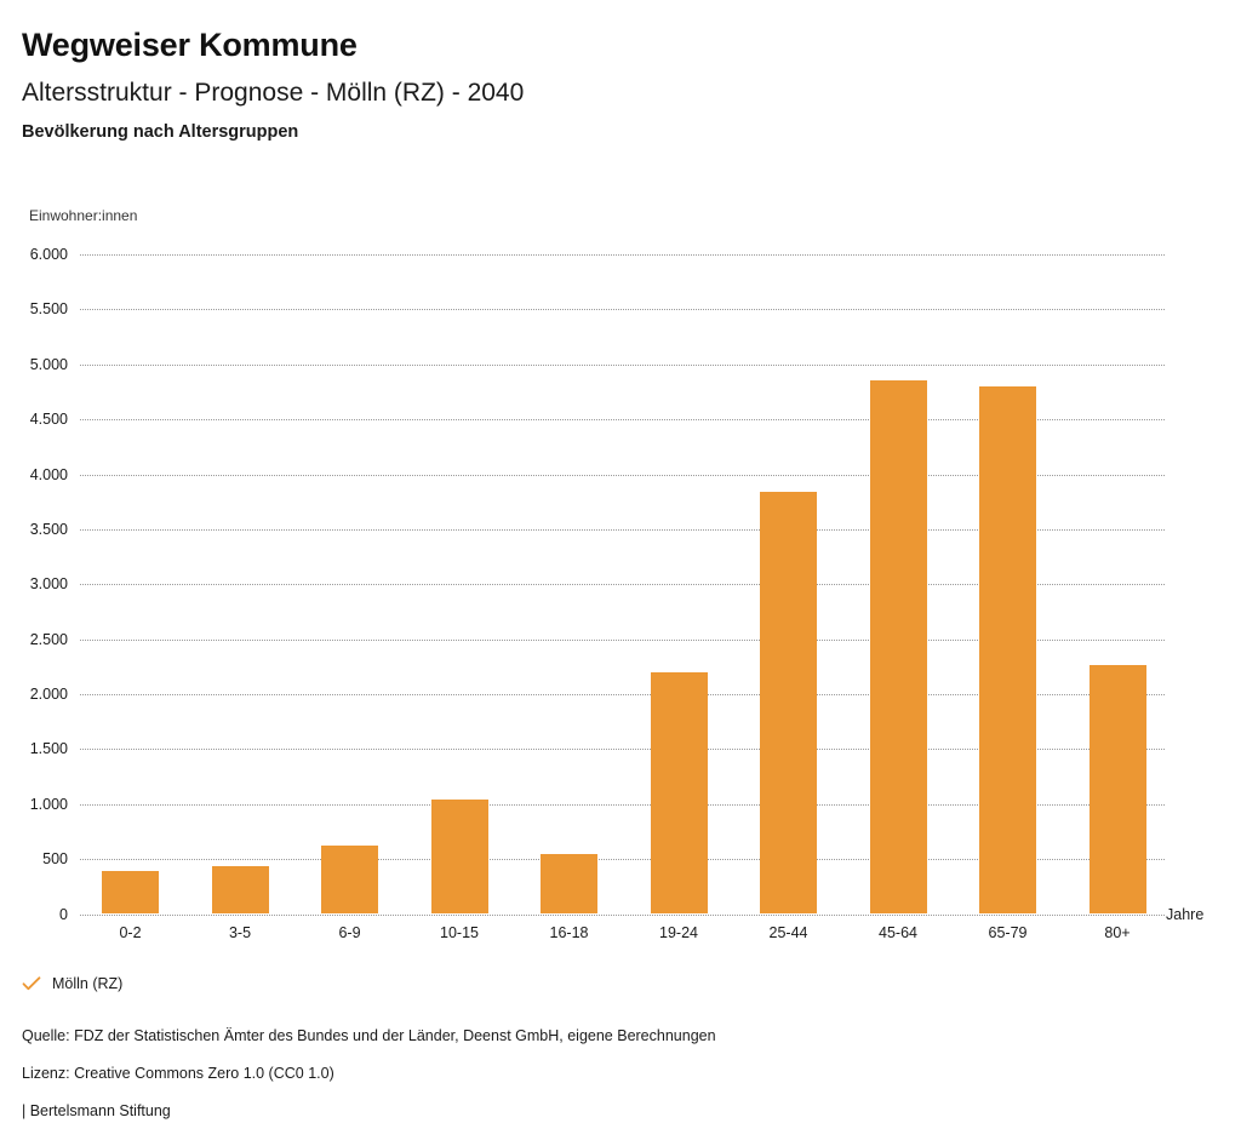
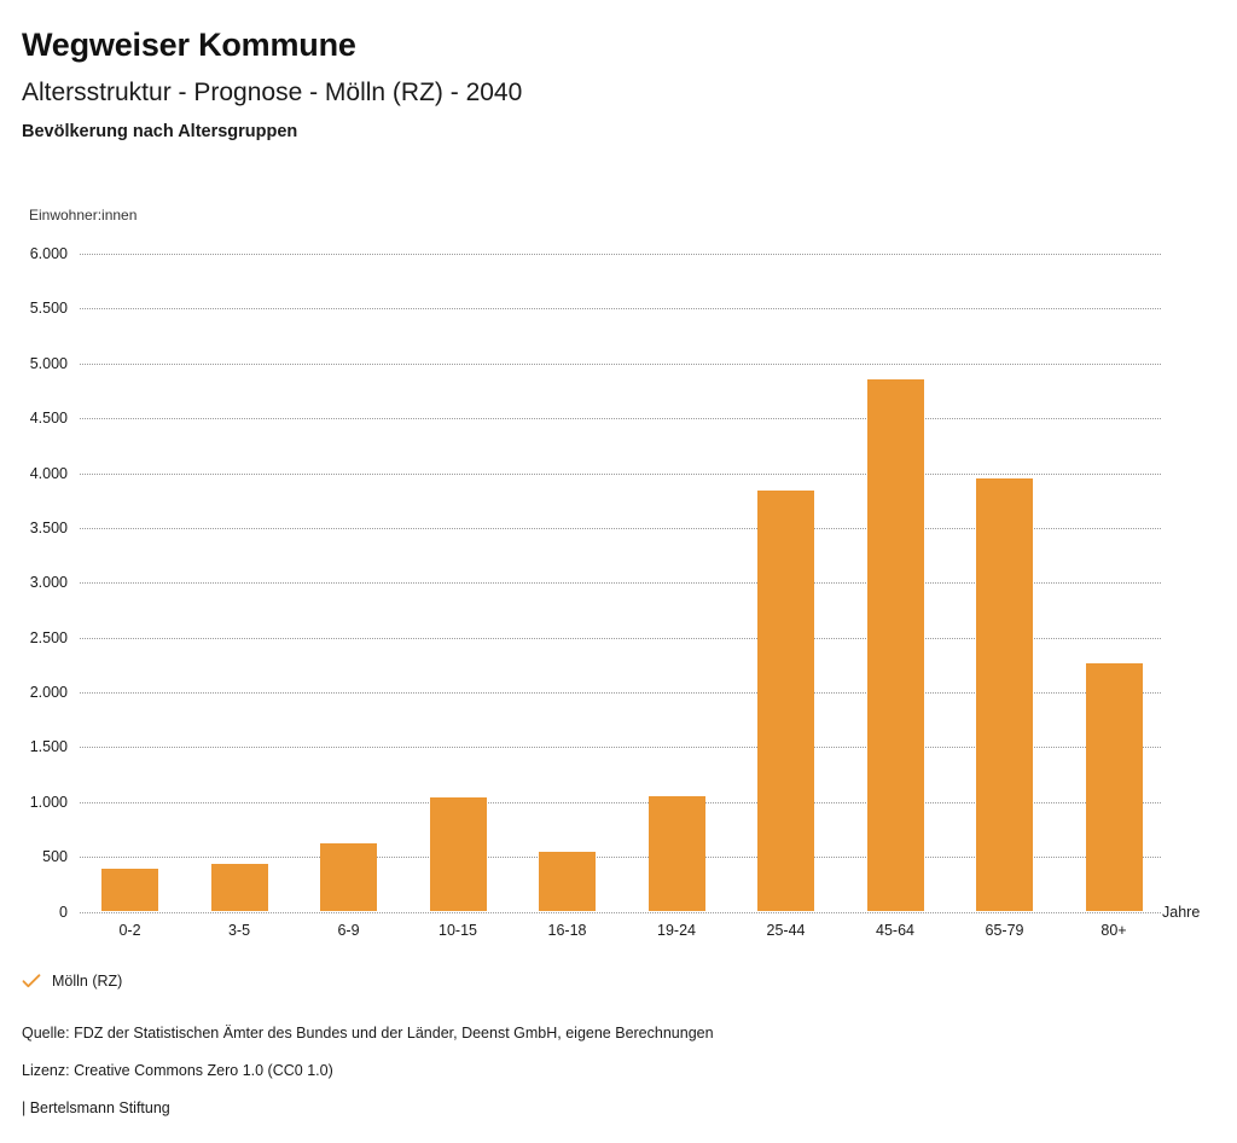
19-24: 2200 -> 1100
65-79: 4800 -> 4000
